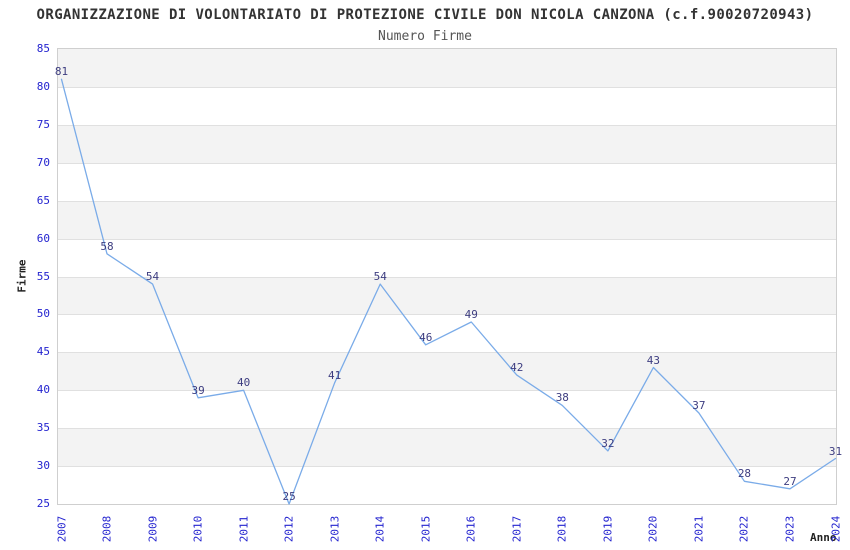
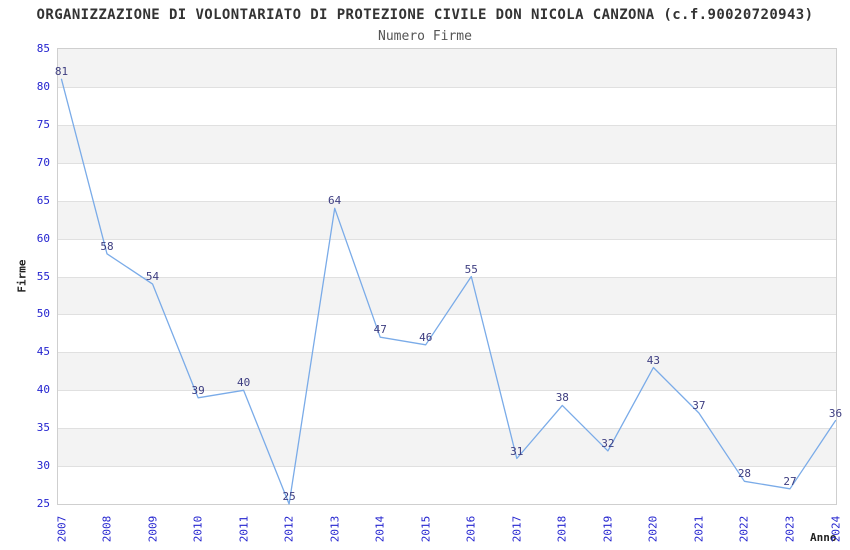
2013: 41 -> 64
2014: 54 -> 47
2016: 49 -> 55
2017: 42 -> 31
2024: 31 -> 36
